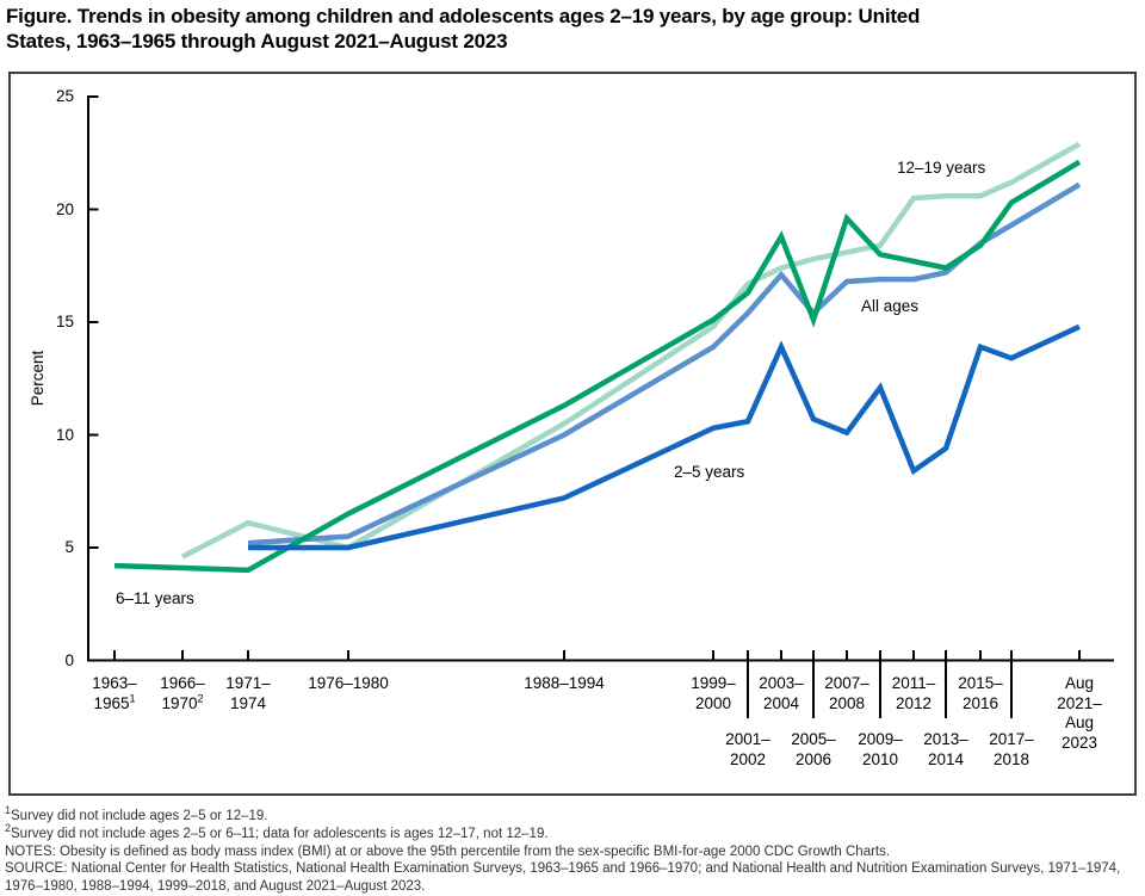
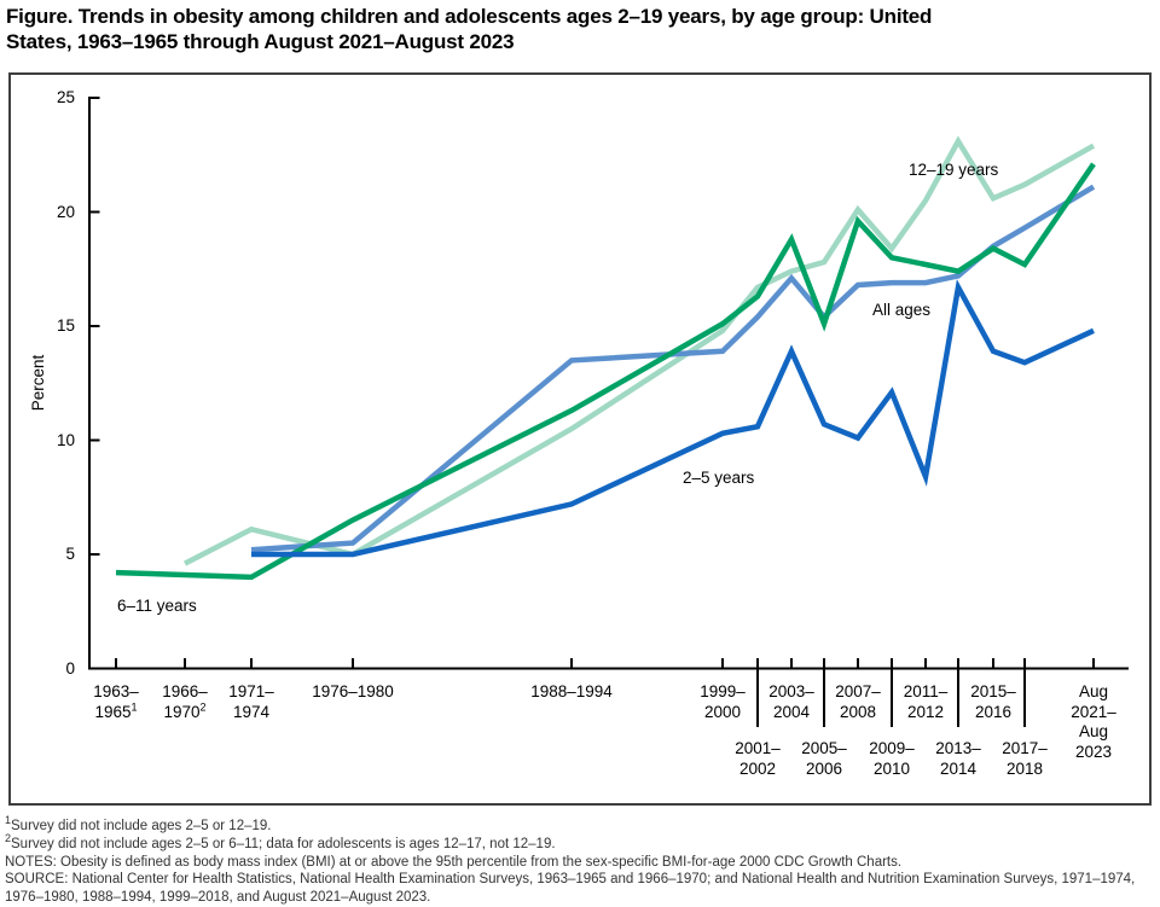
All ages/1988–1994: 10.0 -> 13.5
12–19 years/2007–2008: 18.1 -> 20.1
12–19 years/2013–2014: 20.6 -> 23.1
2–5 years/2013–2014: 9.4 -> 16.7
6–11 years/2017–2018: 20.3 -> 17.7
